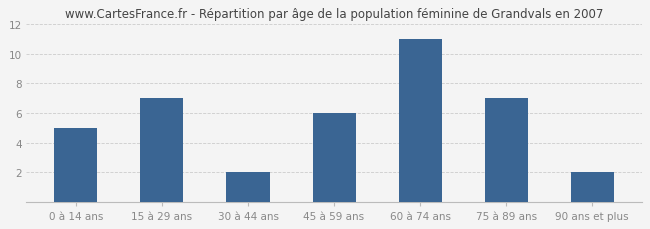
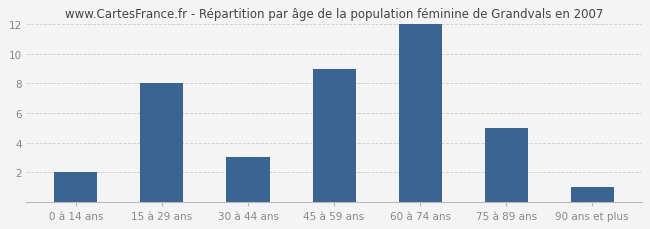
0 à 14 ans: 5 -> 2
15 à 29 ans: 7 -> 8
30 à 44 ans: 2 -> 3
45 à 59 ans: 6 -> 9
60 à 74 ans: 11 -> 12
75 à 89 ans: 7 -> 5
90 ans et plus: 2 -> 1
